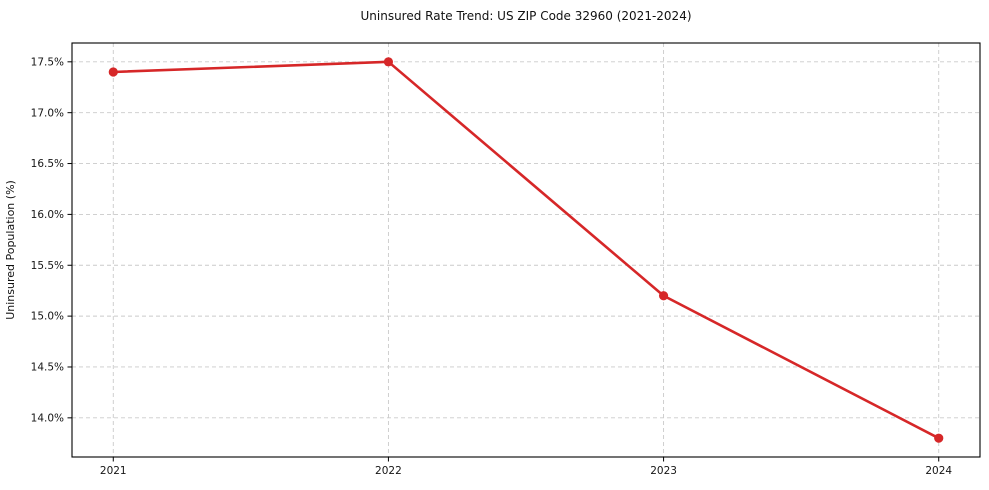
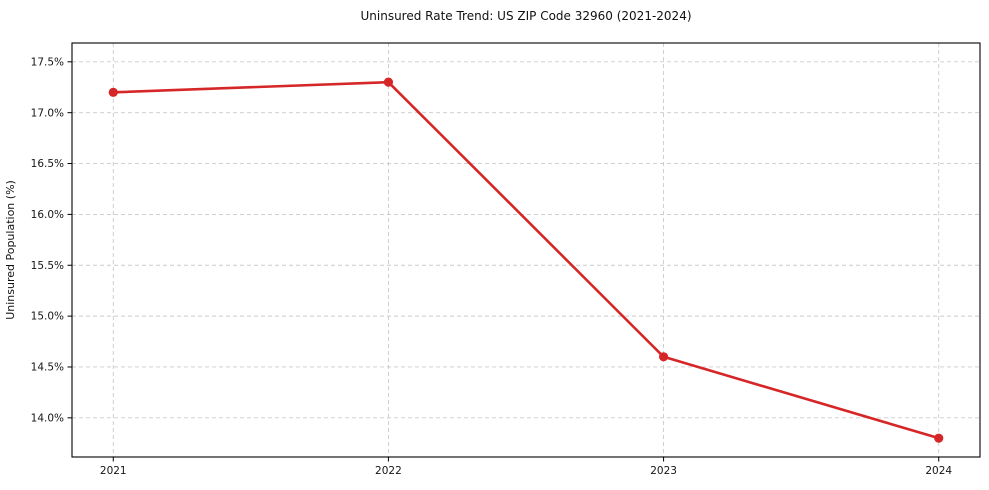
2021: 17.4% -> 17.2%
2022: 17.5% -> 17.3%
2023: 15.2% -> 14.6%
